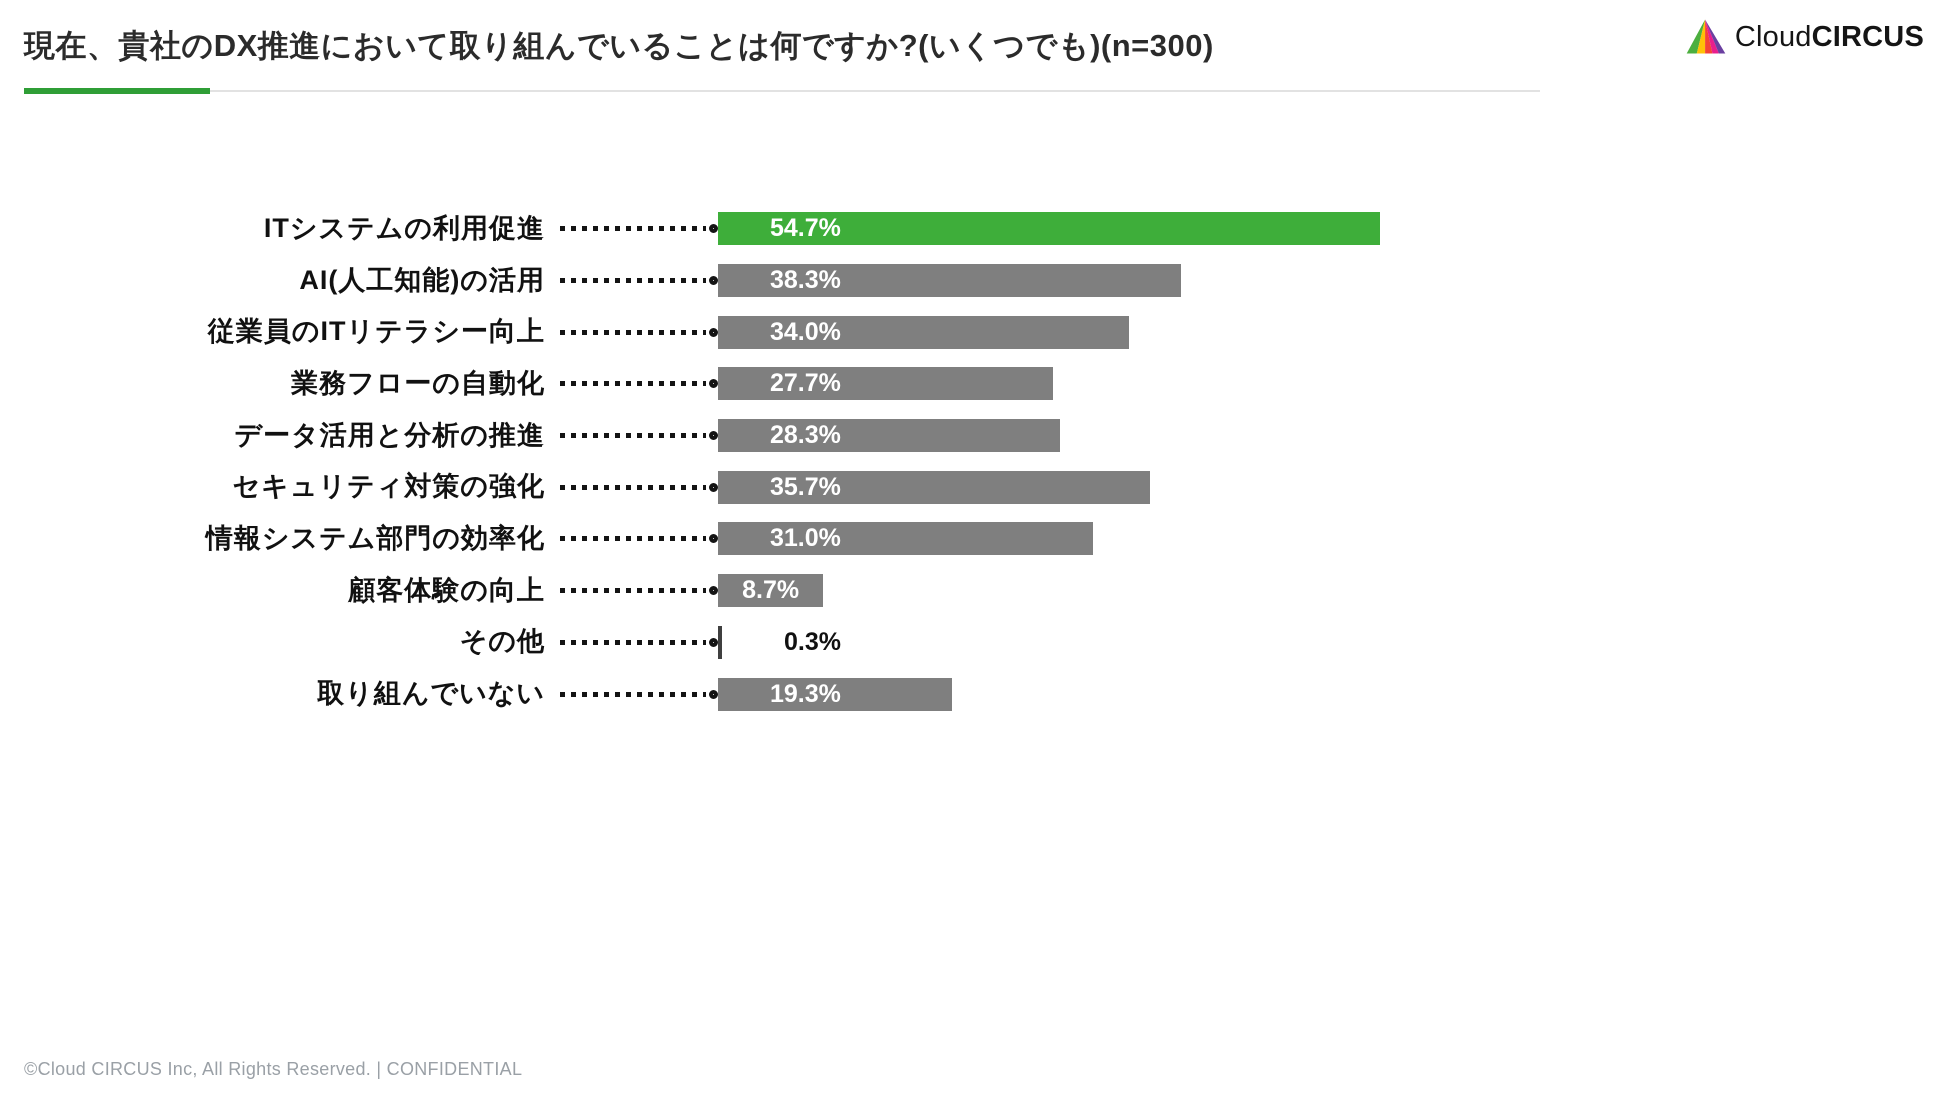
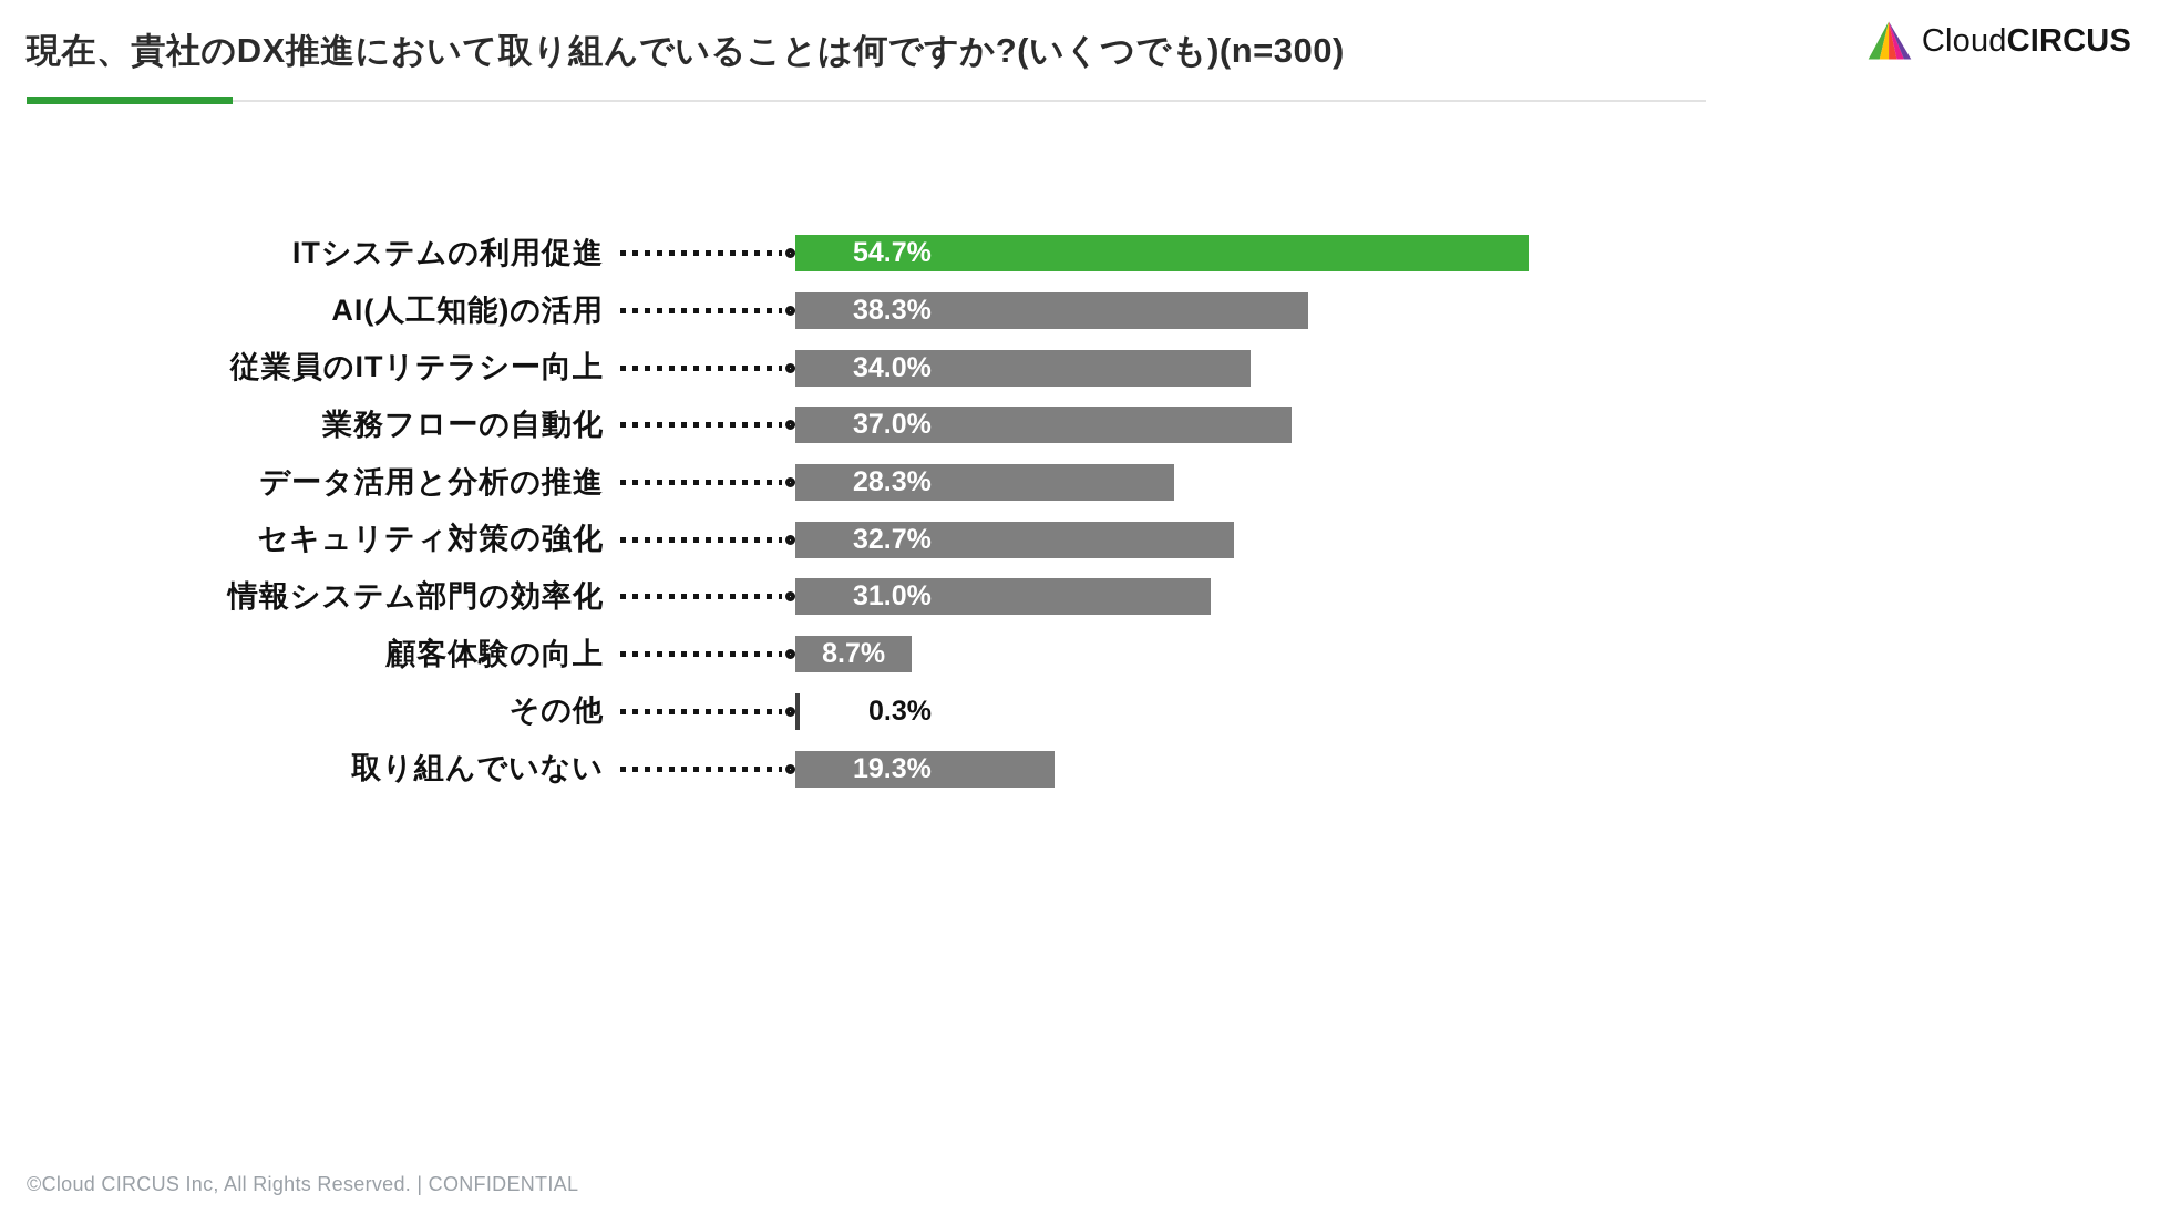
業務フローの自動化: 27.7% -> 37.0%
セキュリティ対策の強化: 35.7% -> 32.7%
